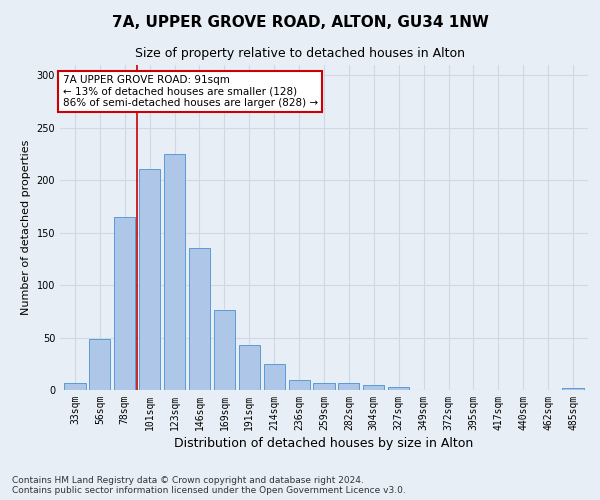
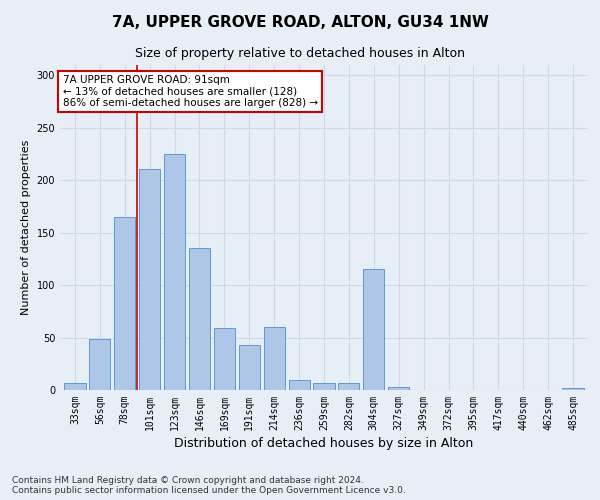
169sqm: 76 -> 59
214sqm: 25 -> 60
304sqm: 5 -> 115
